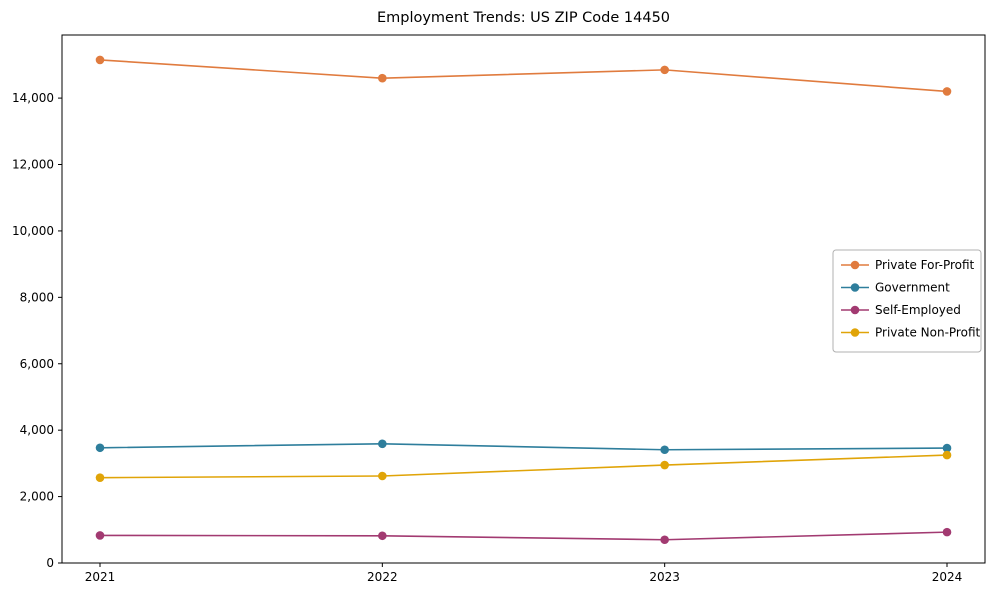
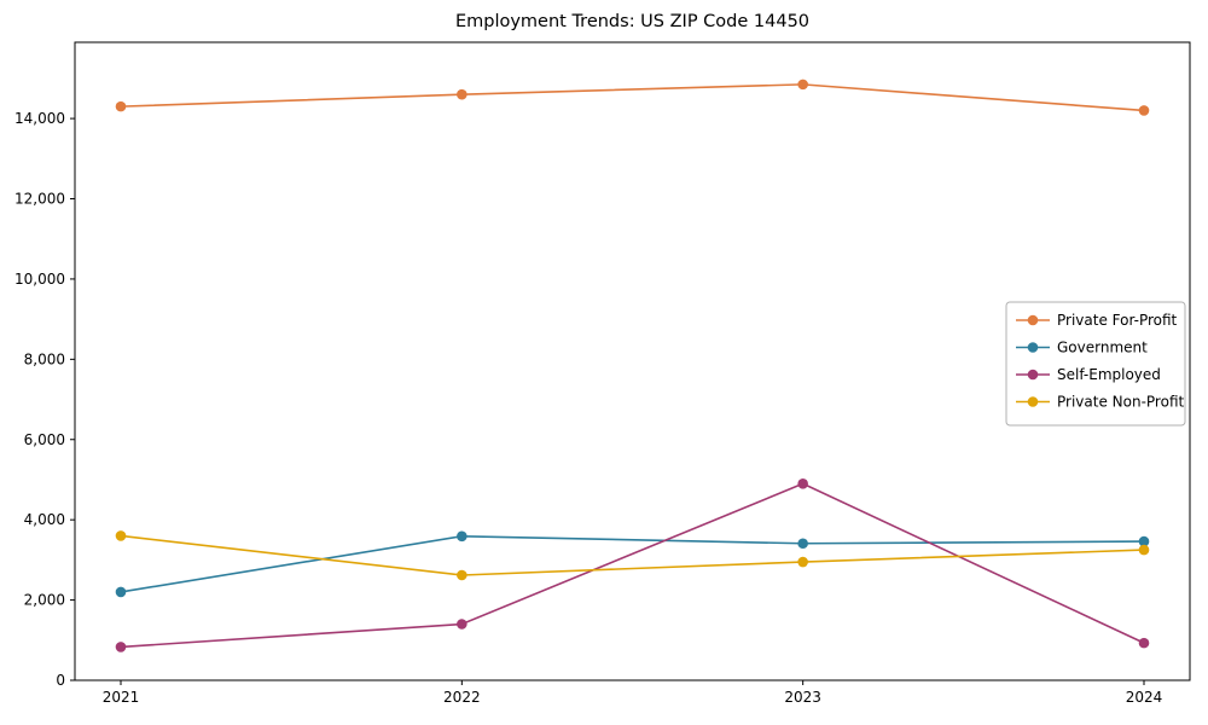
Private For-Profit/2021: 15200 -> 14300
Government/2021: 3500 -> 2200
Private Non-Profit/2021: 2600 -> 3600
Self-Employed/2022: 800 -> 1400
Self-Employed/2023: 700 -> 4900
